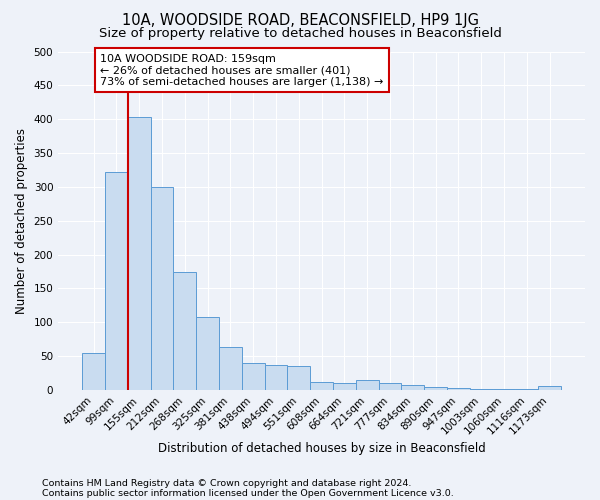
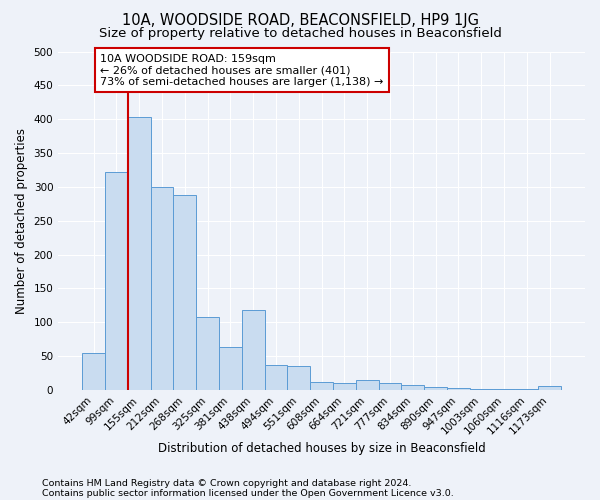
268sqm: 175 -> 288
438sqm: 40 -> 118
